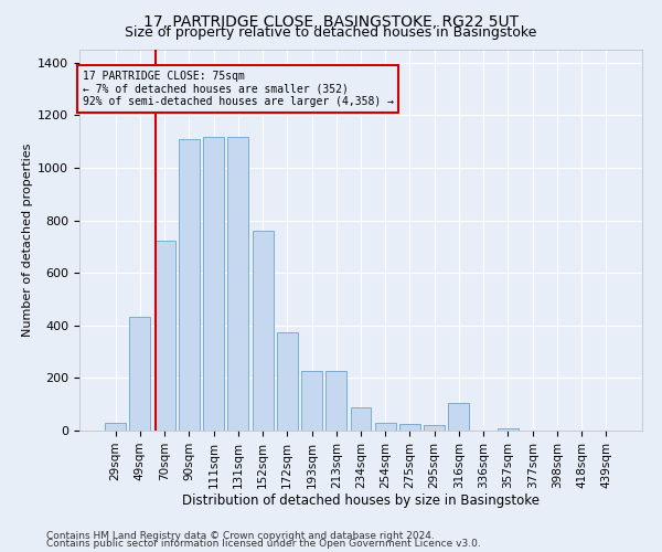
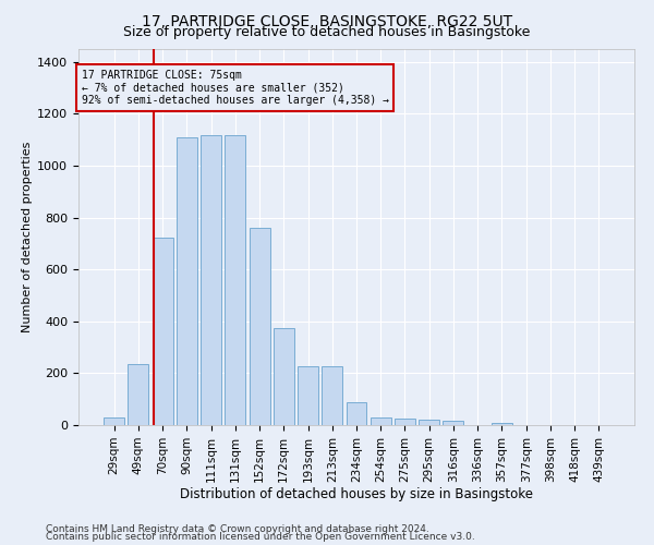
49sqm: 435 -> 235
316sqm: 105 -> 15
